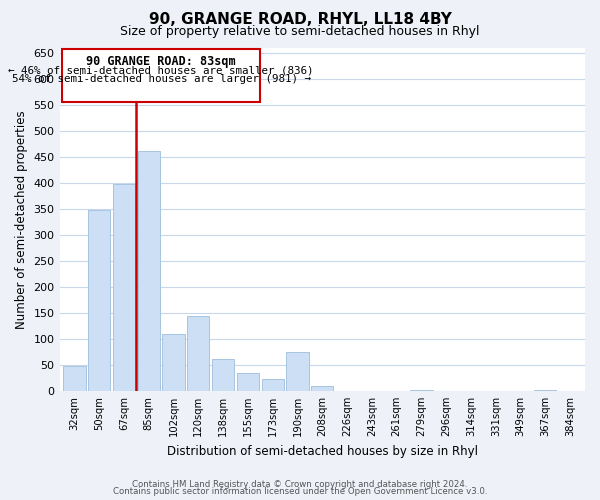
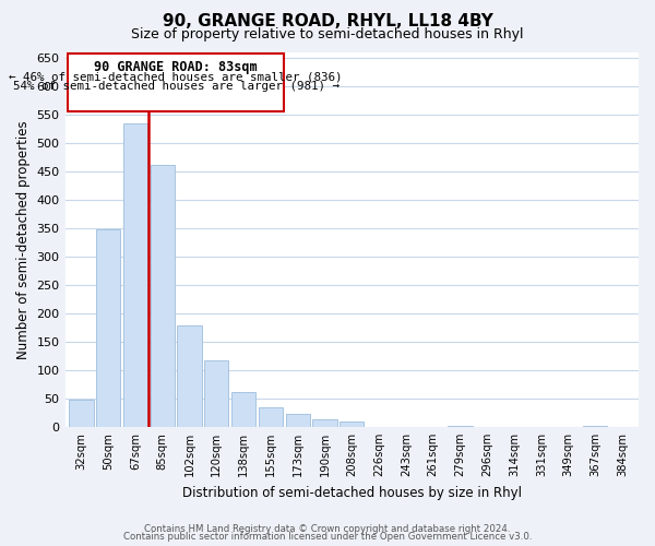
67sqm: 398 -> 535
102sqm: 110 -> 178
120sqm: 144 -> 118
190sqm: 74 -> 14
